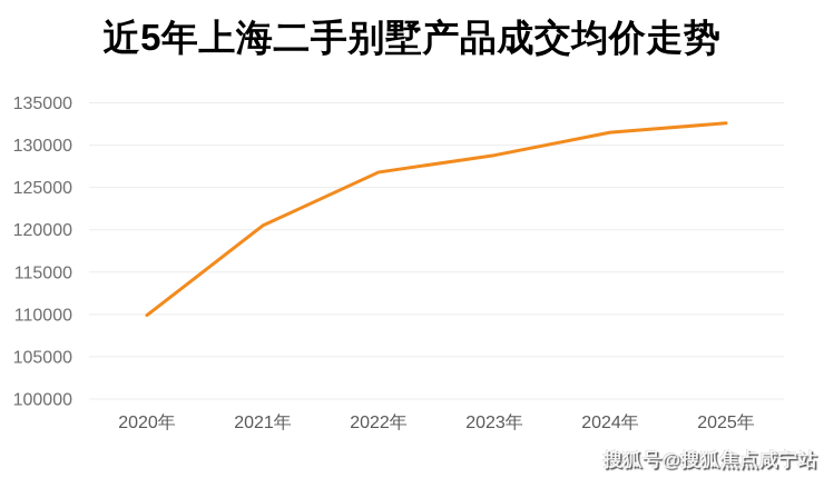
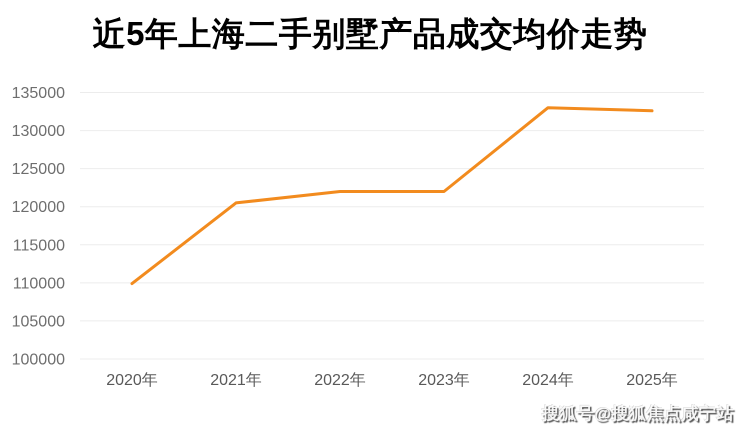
2022年: 127000 -> 122000
2023年: 129000 -> 122000
2024年: 132000 -> 133000
